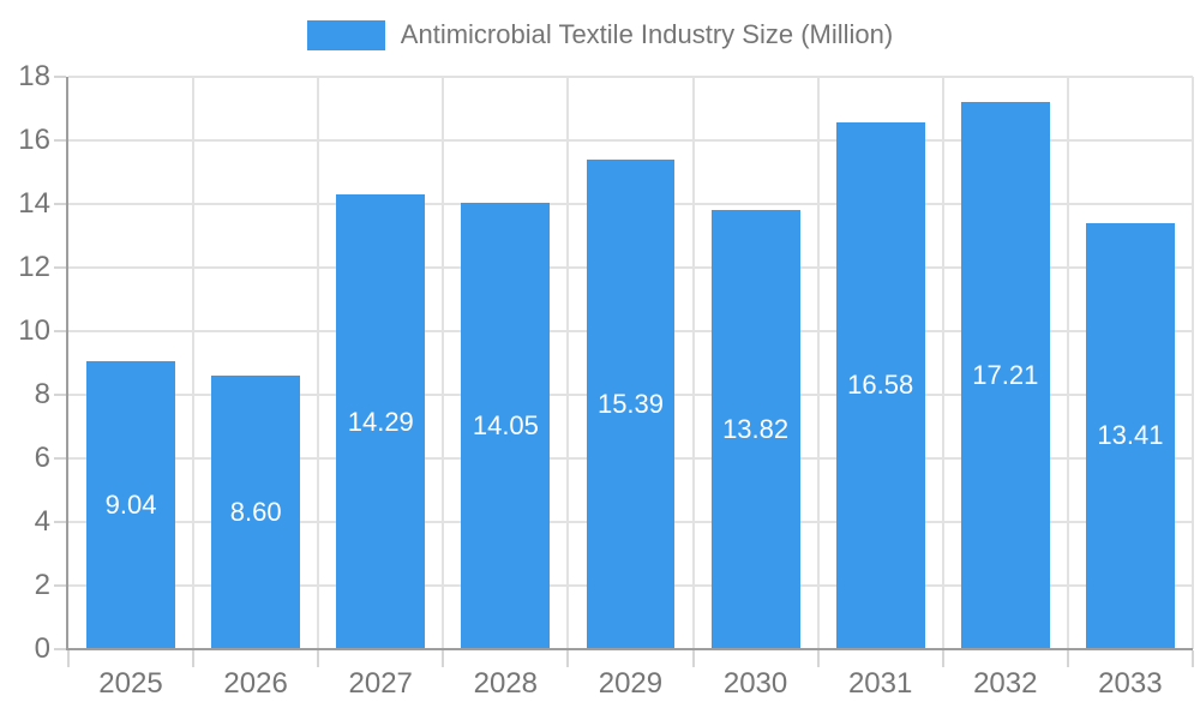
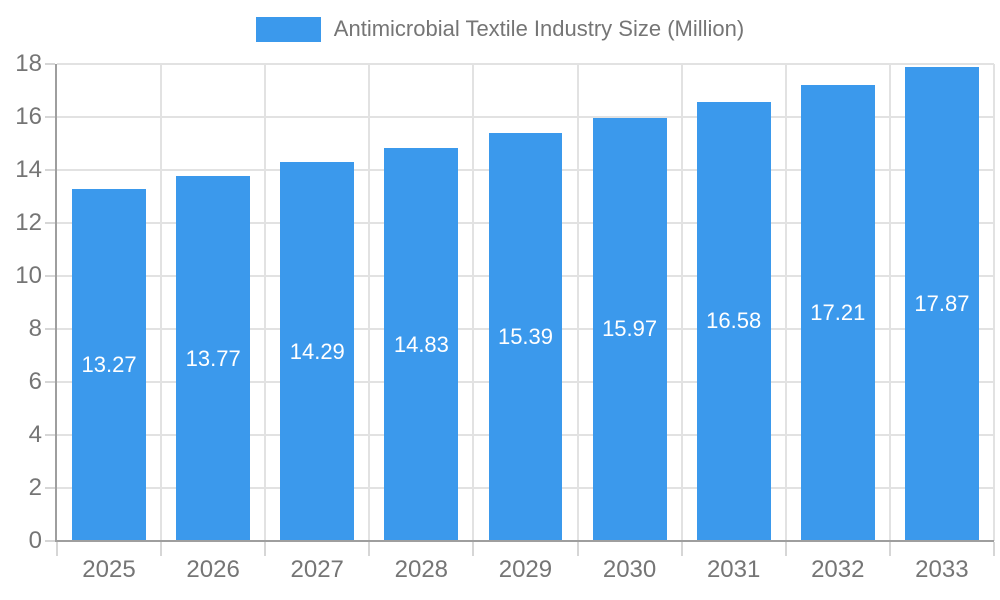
2025: 9.04 -> 13.27
2026: 8.60 -> 13.77
2028: 14.05 -> 14.83
2030: 13.82 -> 15.97
2033: 13.41 -> 17.87
